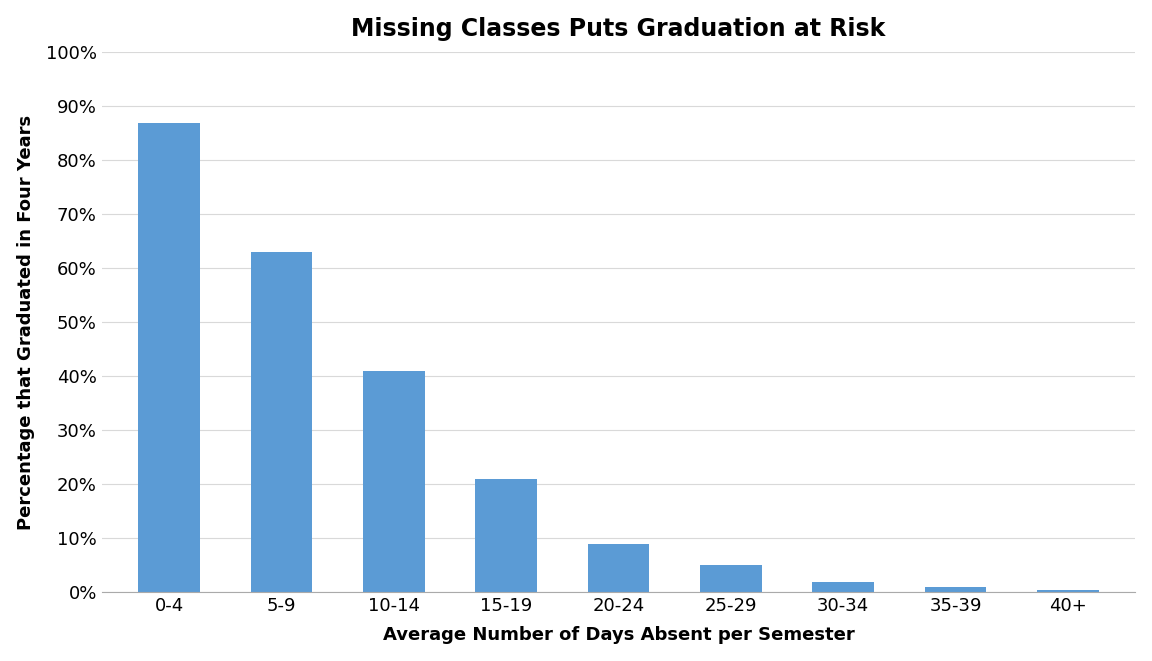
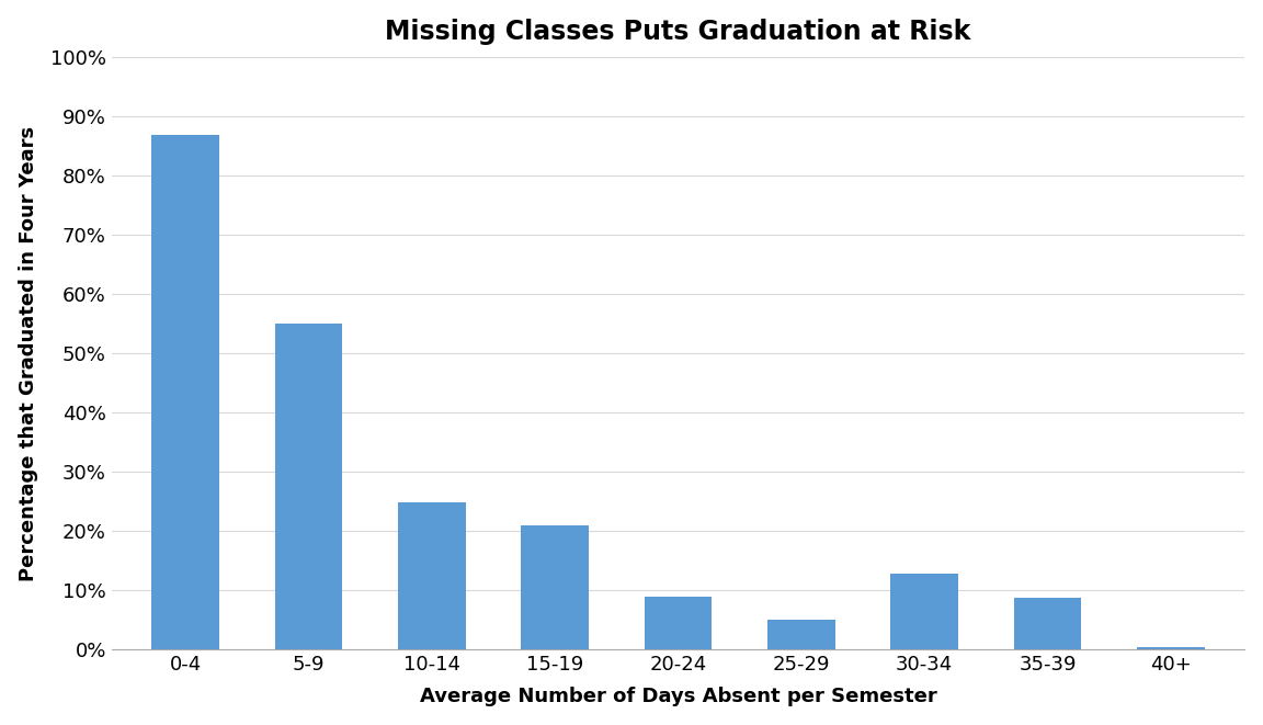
5-9: 63.0% -> 55.0%
10-14: 41.0% -> 24.8%
30-34: 2.0% -> 12.8%
35-39: 1.0% -> 8.8%
